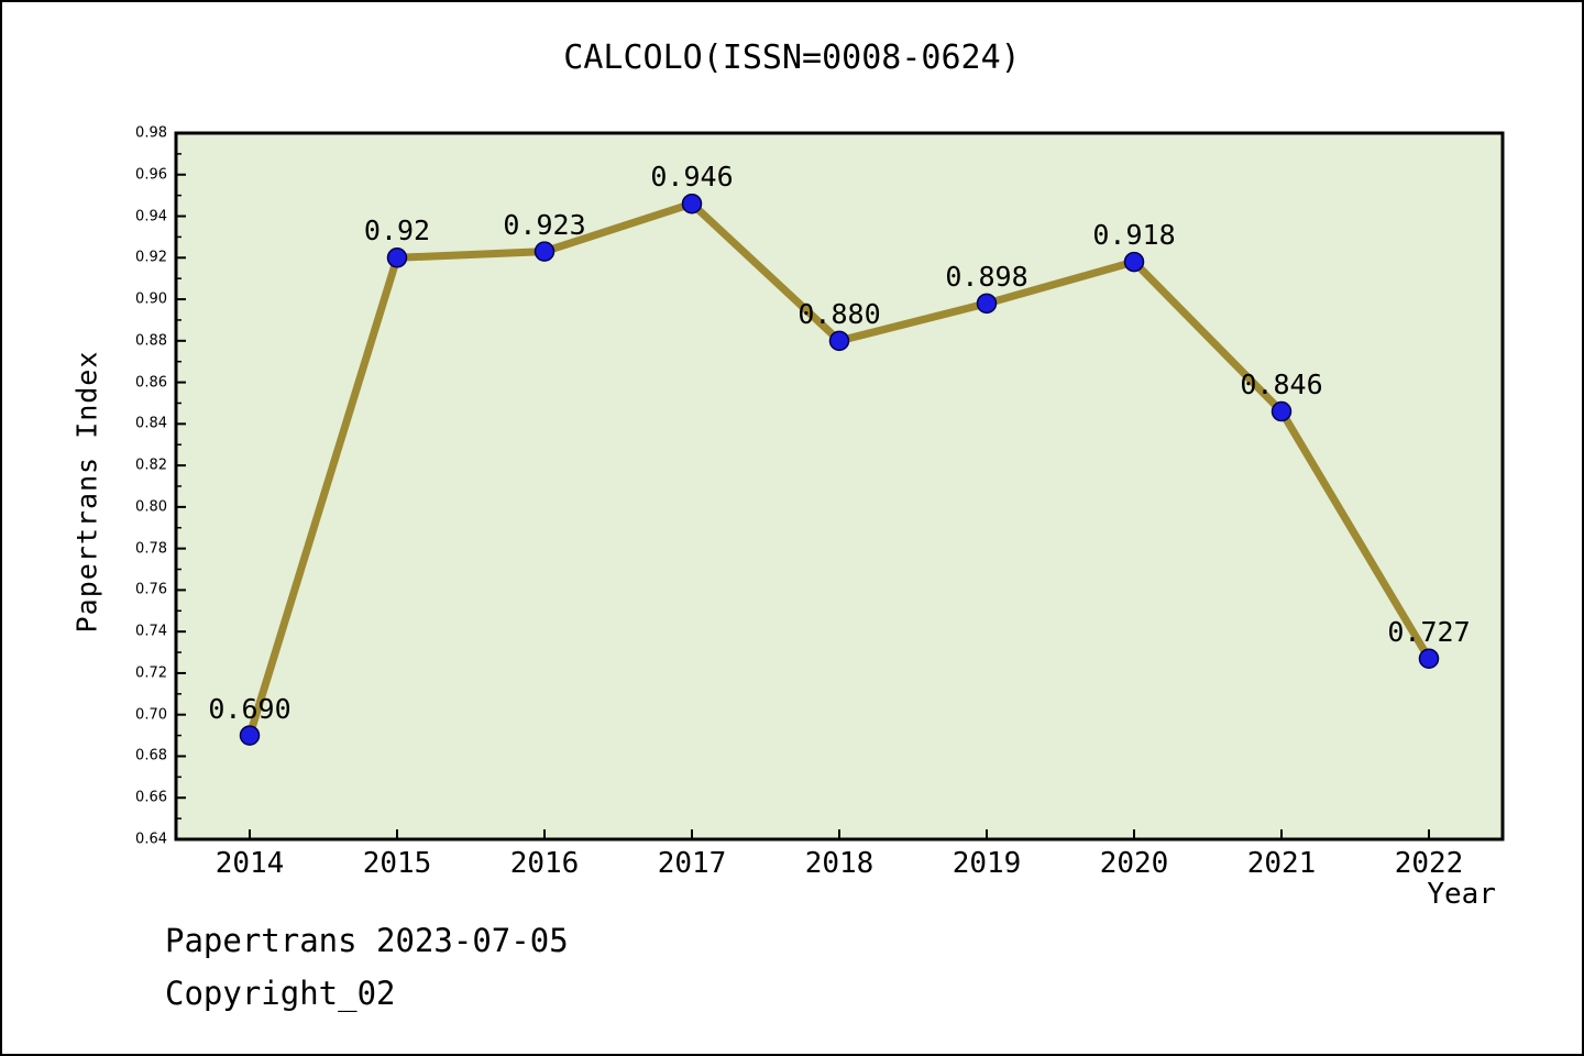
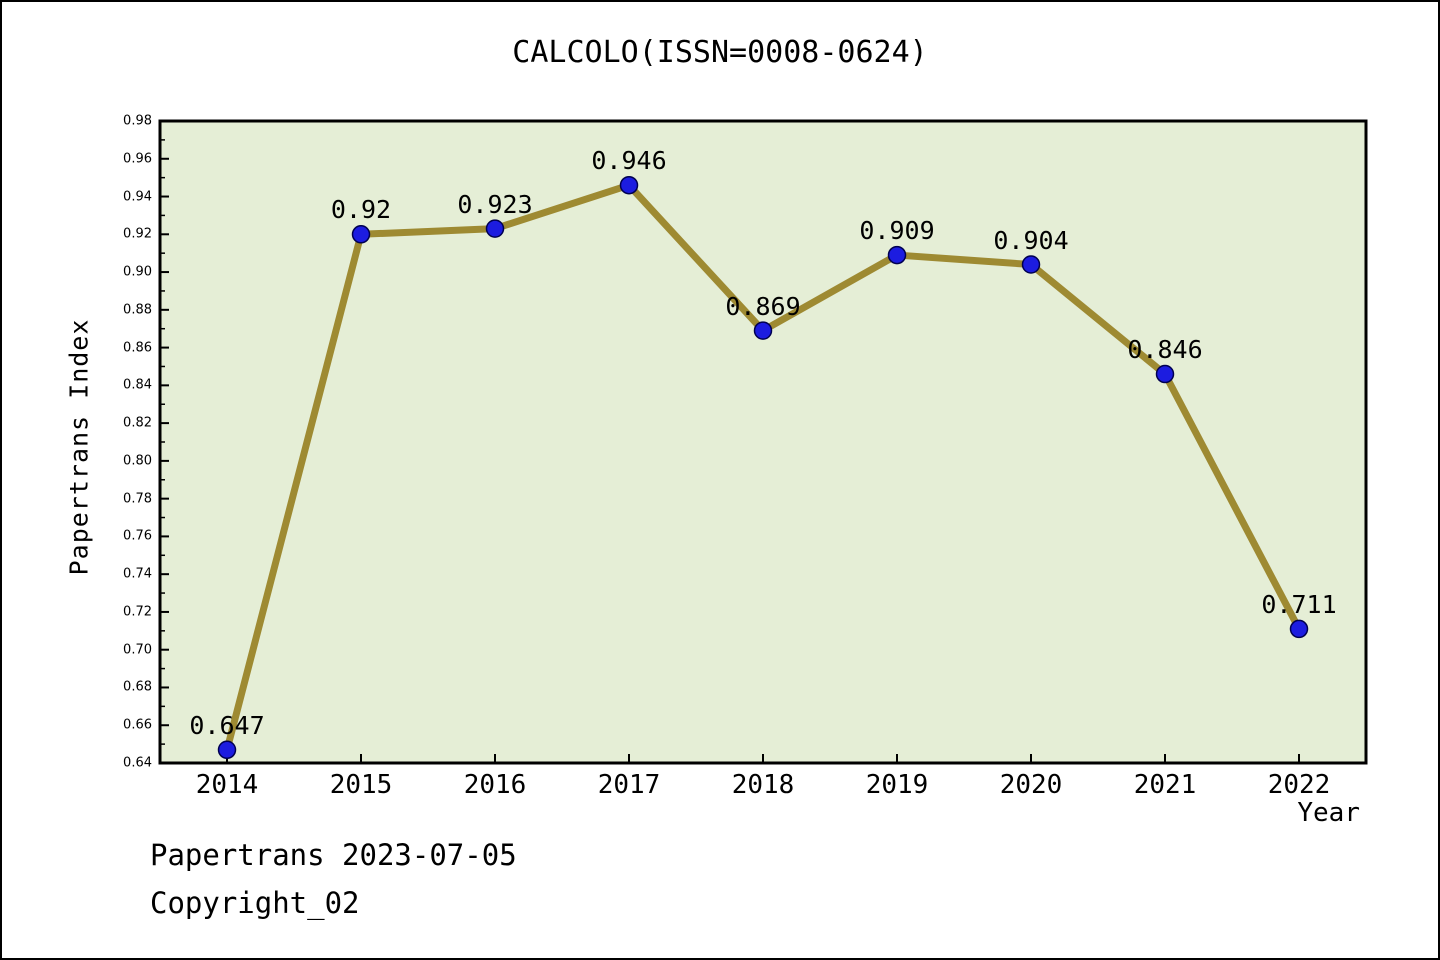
2014: 0.690 -> 0.647
2018: 0.880 -> 0.869
2019: 0.898 -> 0.909
2020: 0.918 -> 0.904
2022: 0.727 -> 0.711
